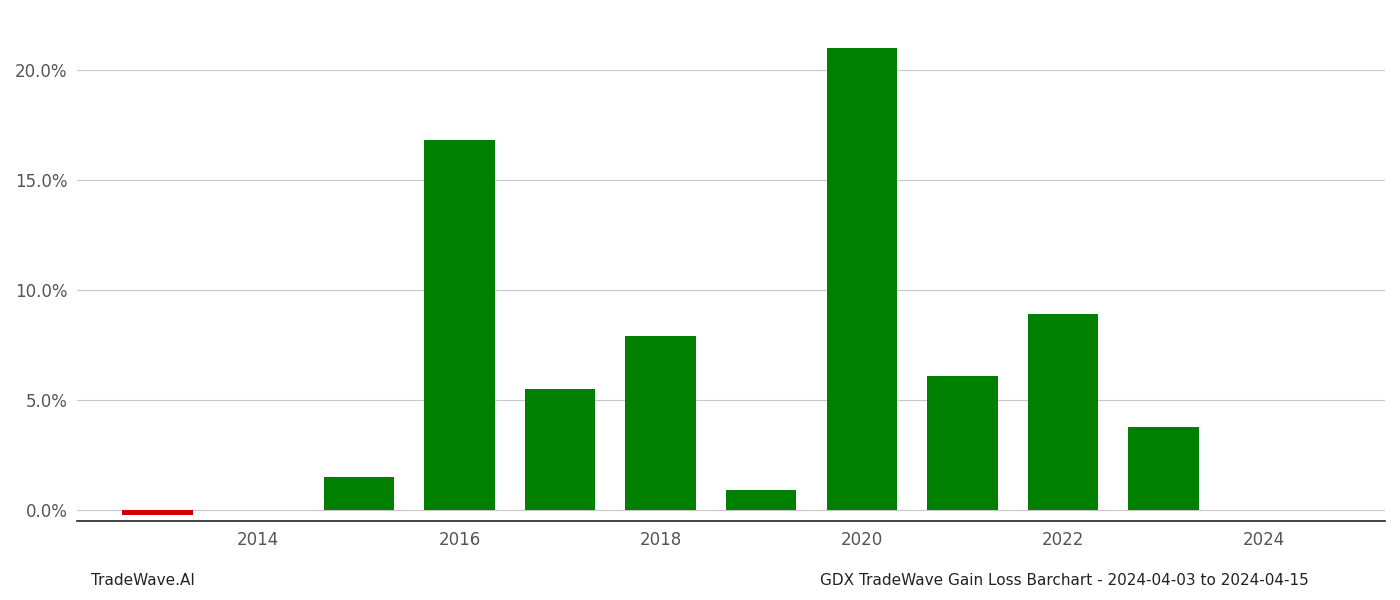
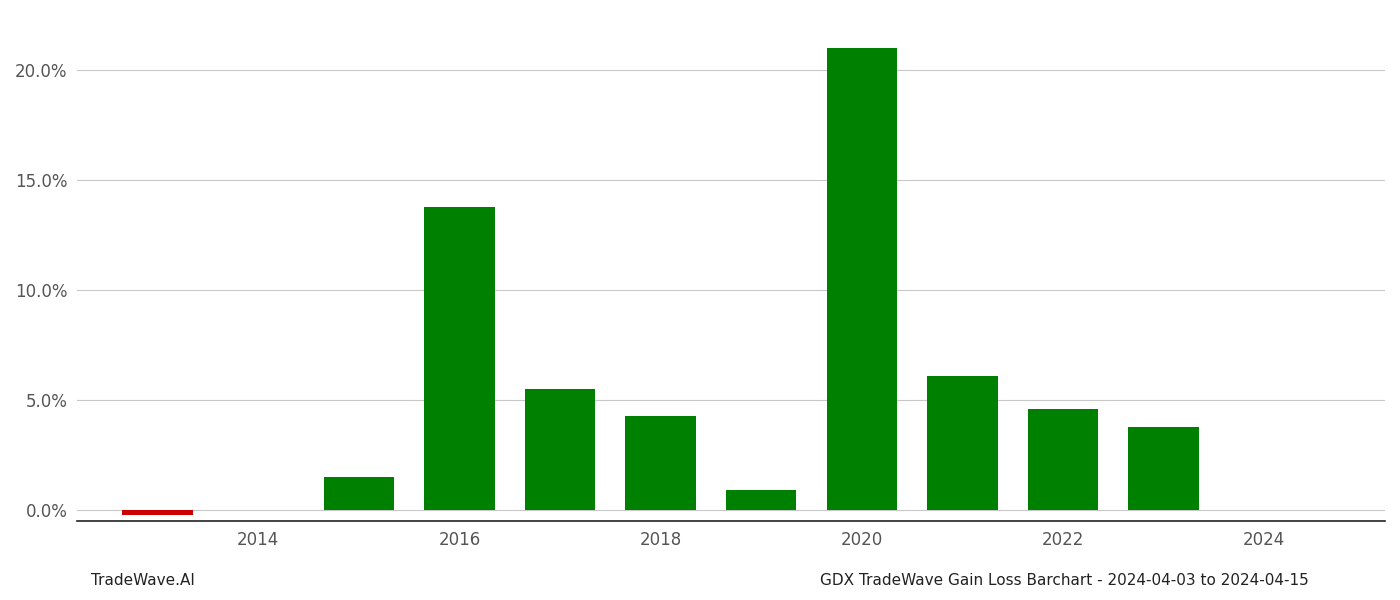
2016: 16.8% -> 13.8%
2018: 7.9% -> 4.3%
2022: 8.9% -> 4.6%
